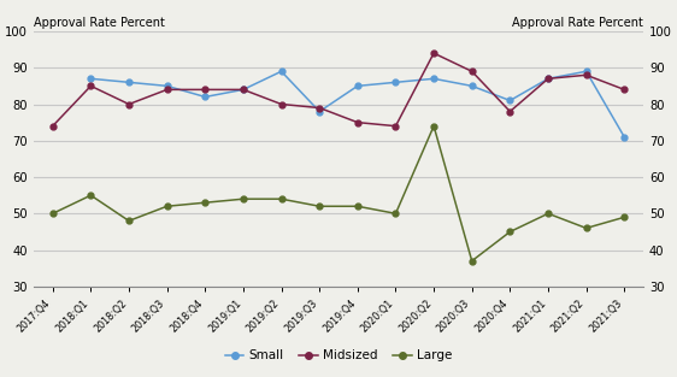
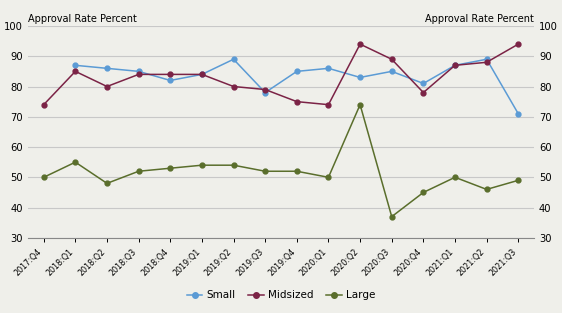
Small/2020:Q2: 87 -> 83
Midsized/2021:Q3: 84 -> 94
